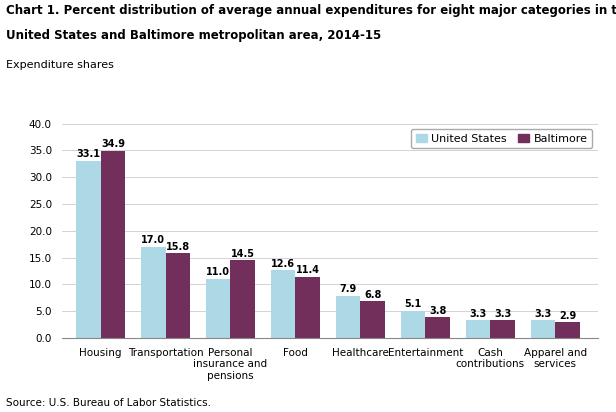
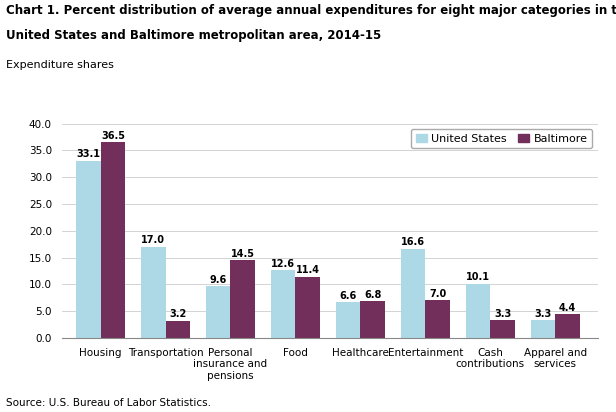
Baltimore/Housing: 34.9 -> 36.5
Baltimore/Transportation: 15.8 -> 3.2
United States/Personal insurance and pensions: 11.0 -> 9.6
United States/Healthcare: 7.9 -> 6.6
United States/Entertainment: 5.1 -> 16.6
Baltimore/Entertainment: 3.8 -> 7.0
United States/Cash contributions: 3.3 -> 10.1
Baltimore/Apparel and services: 2.9 -> 4.4
